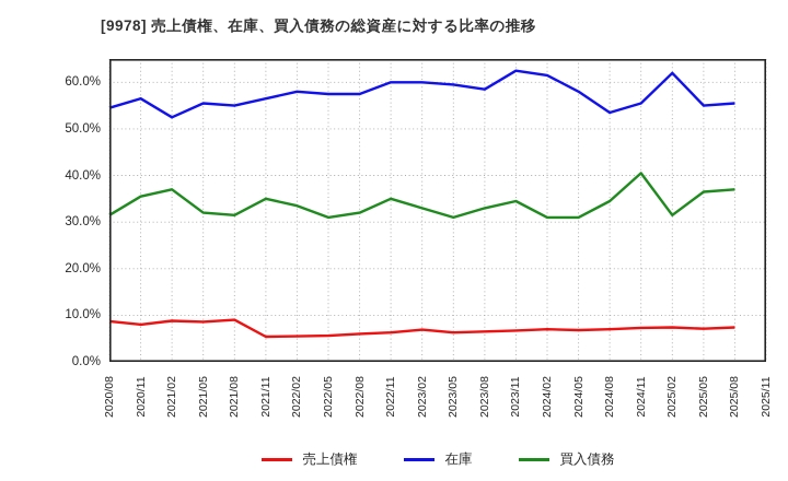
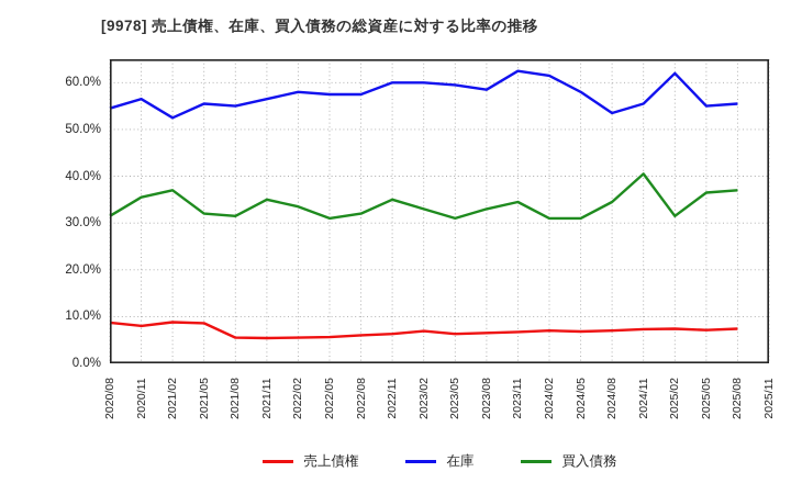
売上債権/2021/08: 9% -> 6%
